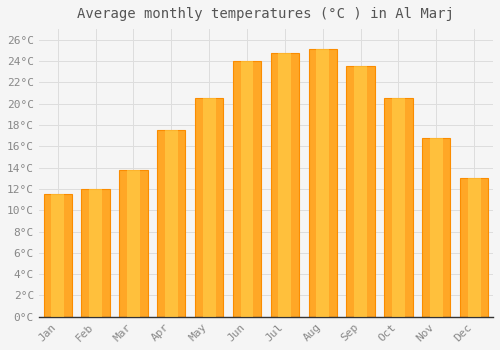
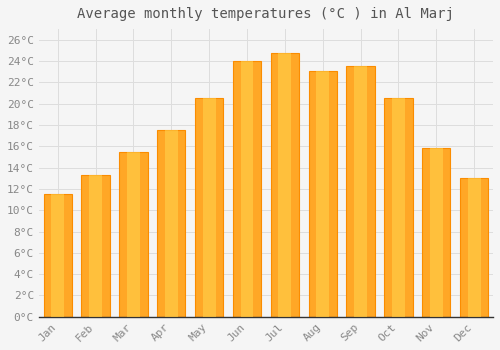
Feb: 12.0°C -> 13.3°C
Mar: 13.8°C -> 15.5°C
Aug: 25.1°C -> 23.1°C
Nov: 16.8°C -> 15.8°C
